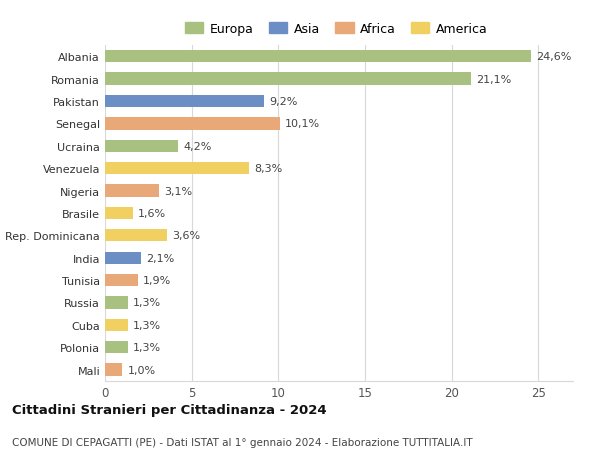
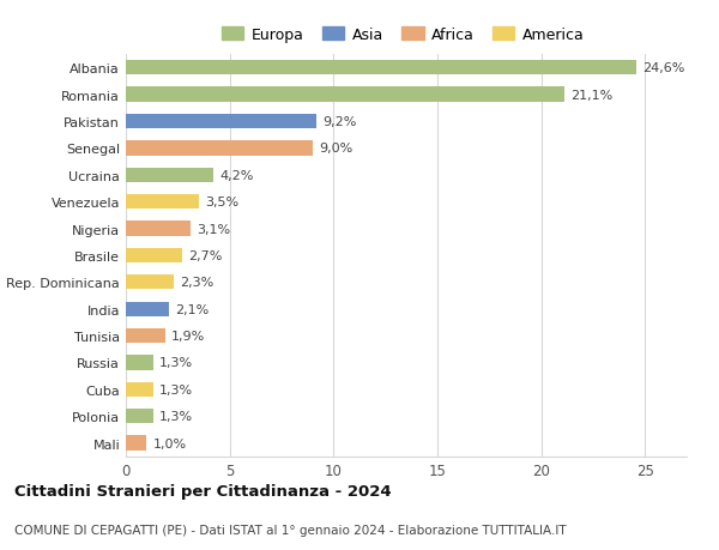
Senegal: 10,1% -> 9,0%
Venezuela: 8,3% -> 3,5%
Brasile: 1,6% -> 2,7%
Rep. Dominicana: 3,6% -> 2,3%
